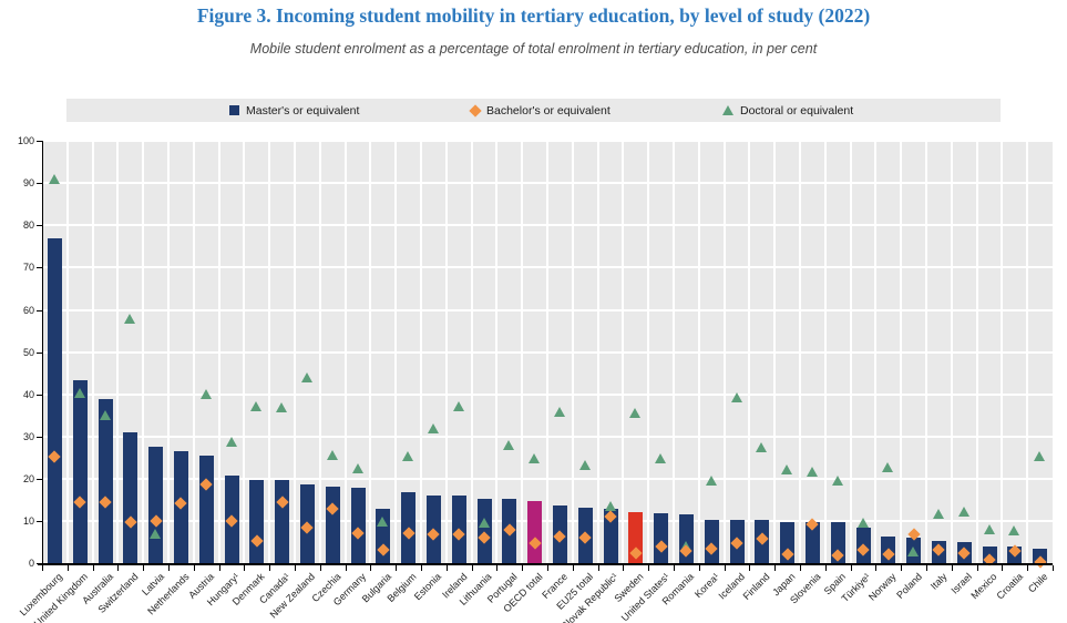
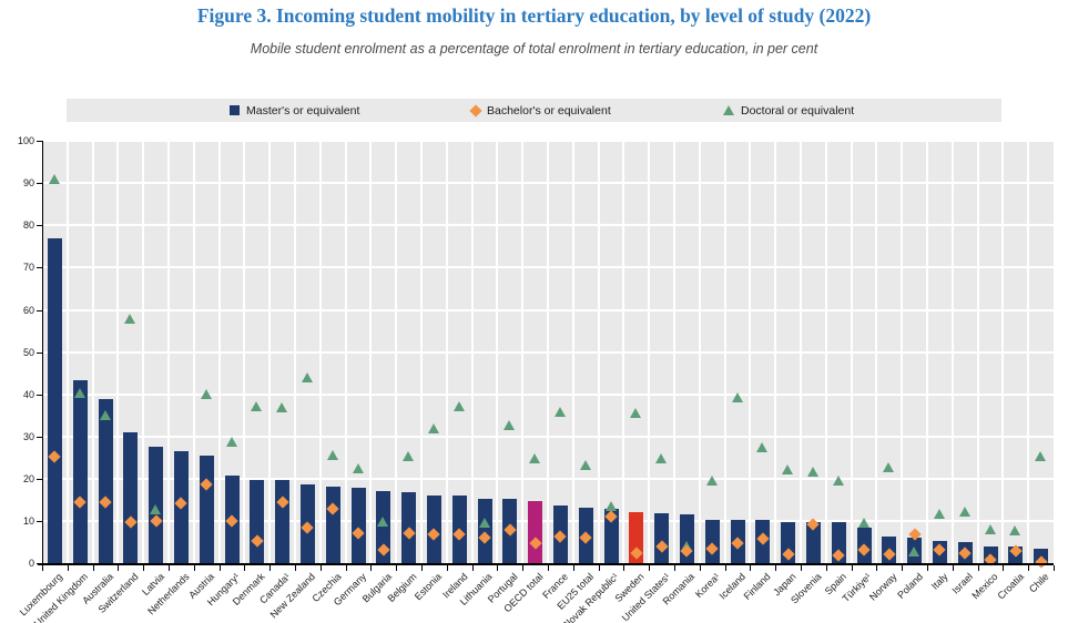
Doctoral or equivalent/Latvia: 7 -> 13
Master's or equivalent/Bulgaria: 13 -> 17
Doctoral or equivalent/Portugal: 28 -> 33
